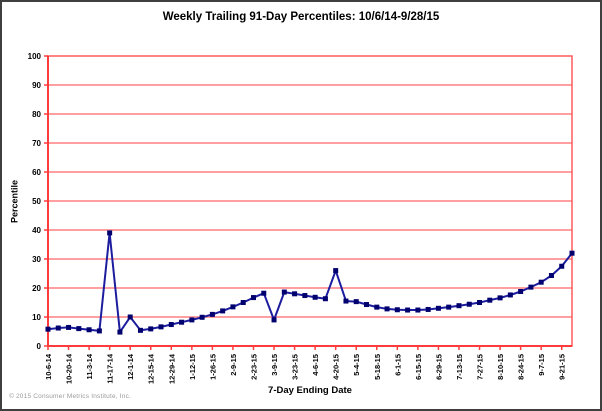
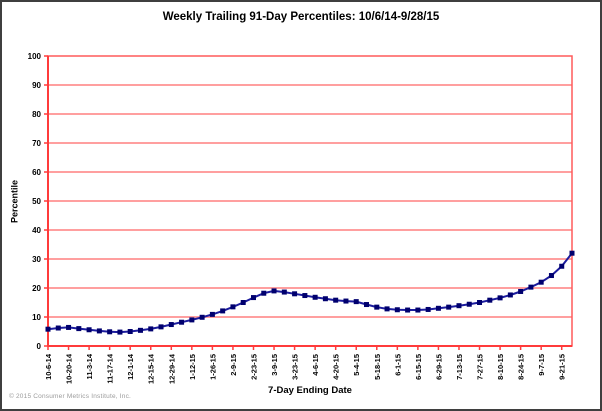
11-17-14: 39 -> 5
12-1-14: 10 -> 5
3-9-15: 9 -> 19
4-20-15: 26 -> 16
